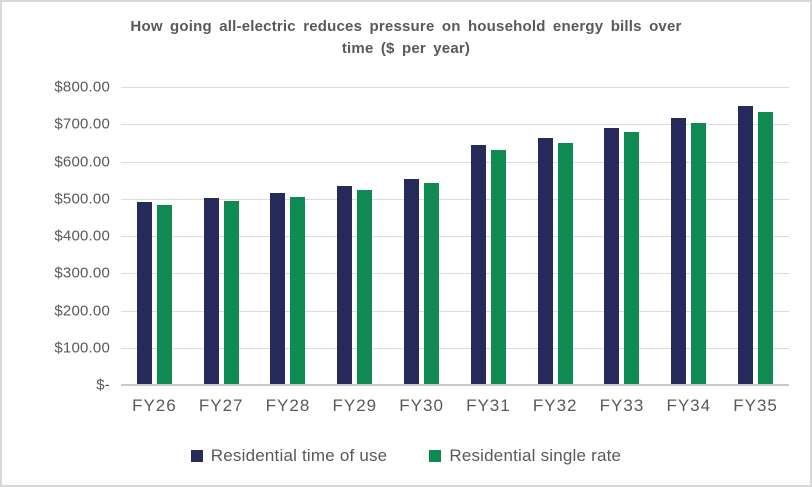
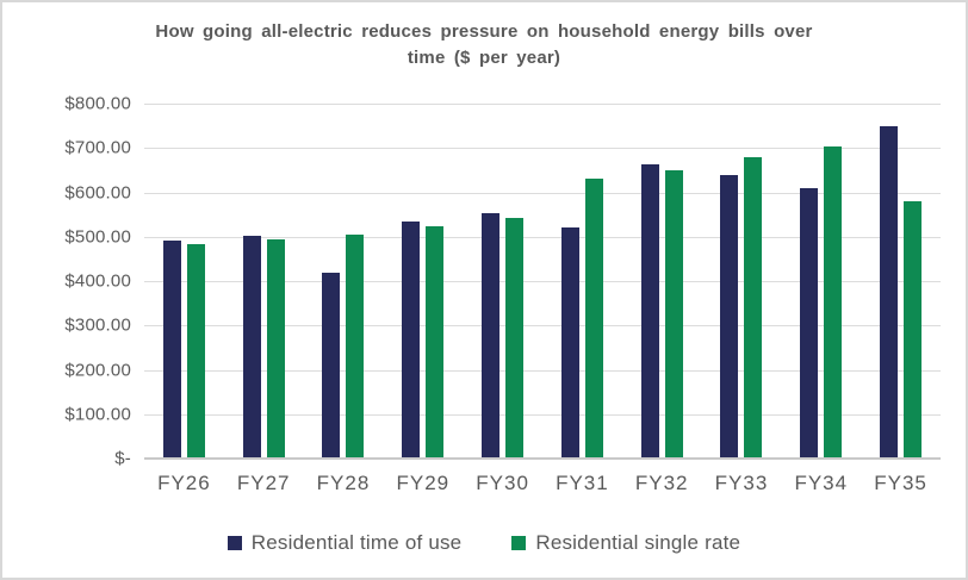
Residential time of use/FY28: $520 -> $420
Residential time of use/FY31: $640 -> $520
Residential time of use/FY33: $690 -> $640
Residential time of use/FY34: $720 -> $610
Residential single rate/FY35: $730 -> $580
